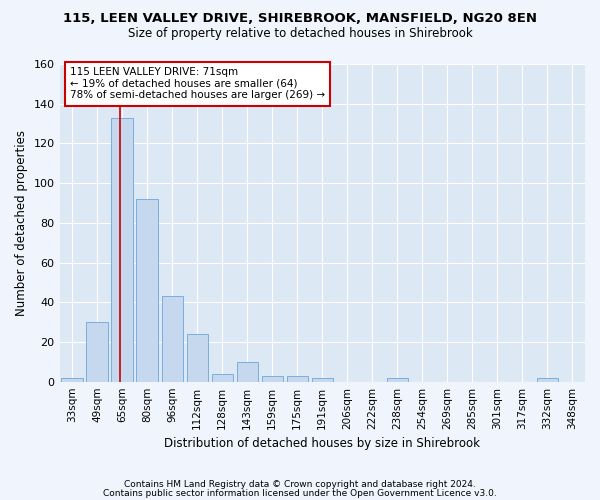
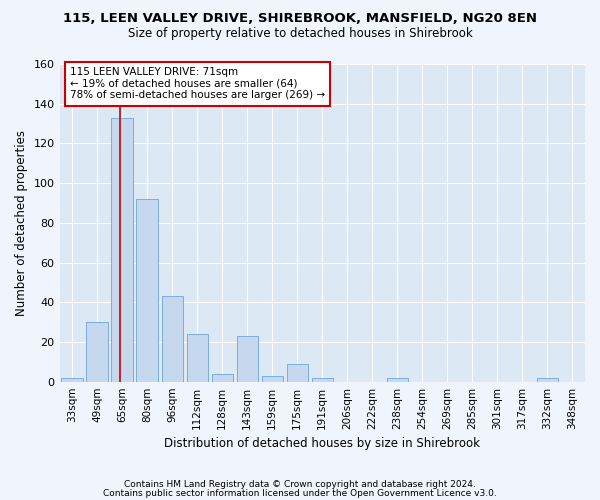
143sqm: 10 -> 23
175sqm: 3 -> 9
